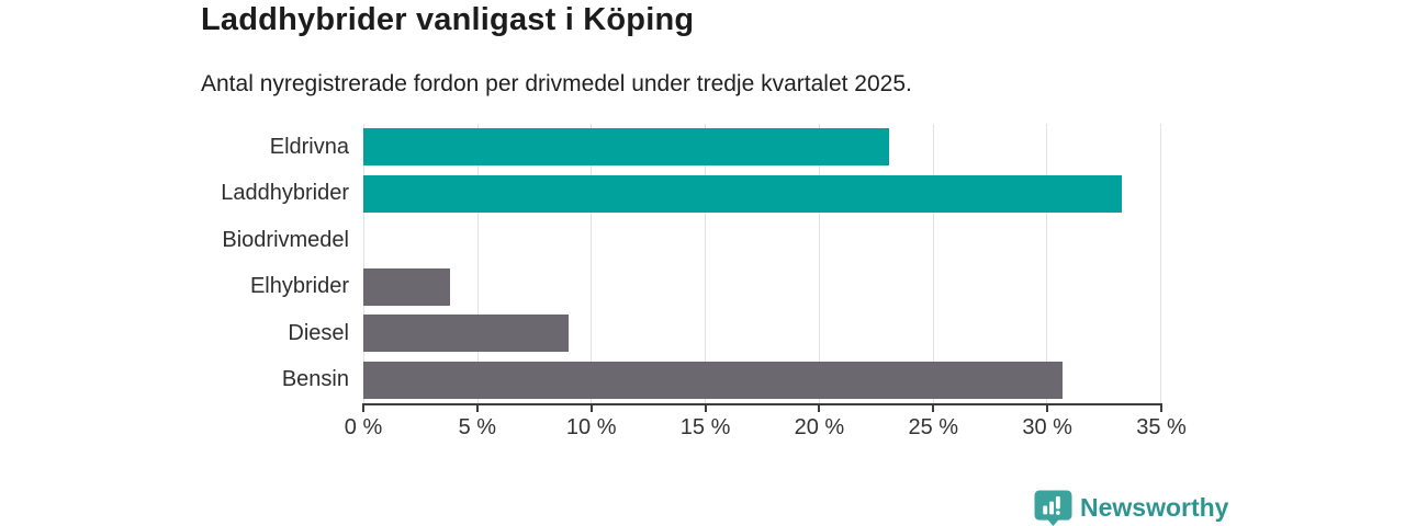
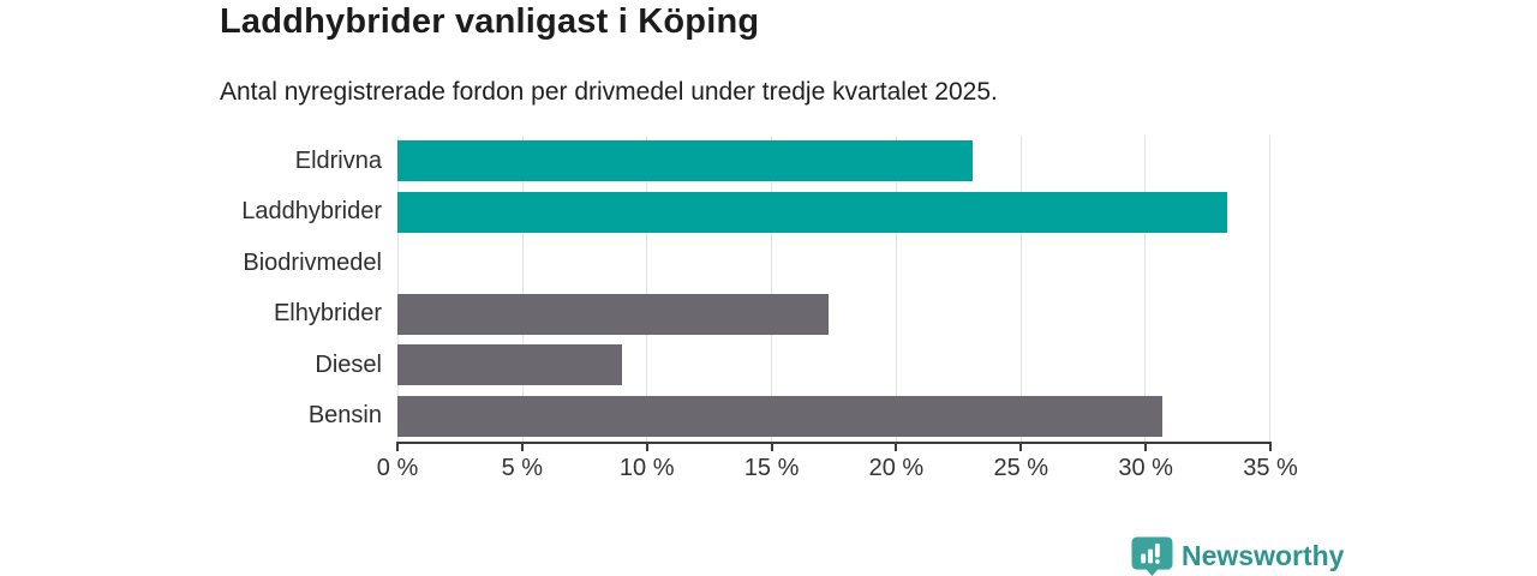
Elhybrider: 3.8% -> 17.3%
